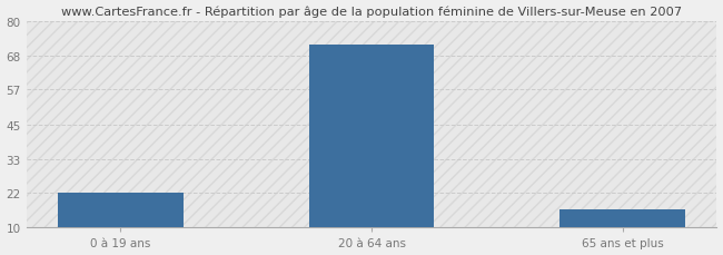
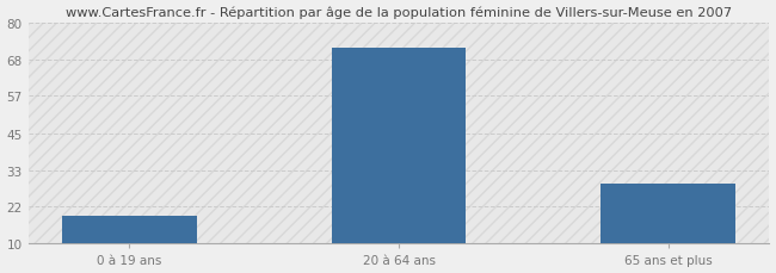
0 à 19 ans: 22 -> 19
65 ans et plus: 16 -> 29
